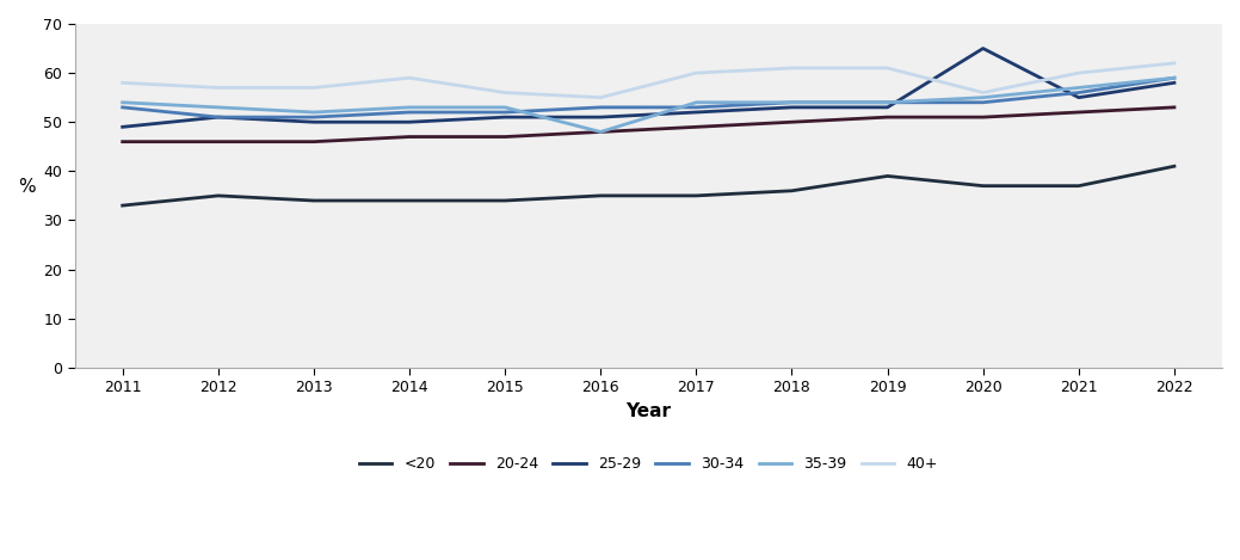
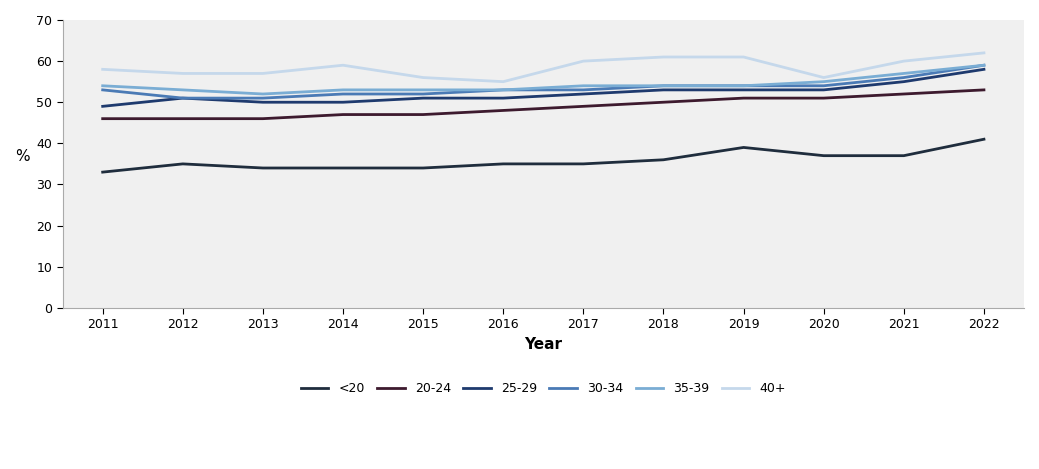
35-39/2016: 48 -> 53
25-29/2020: 65 -> 53
